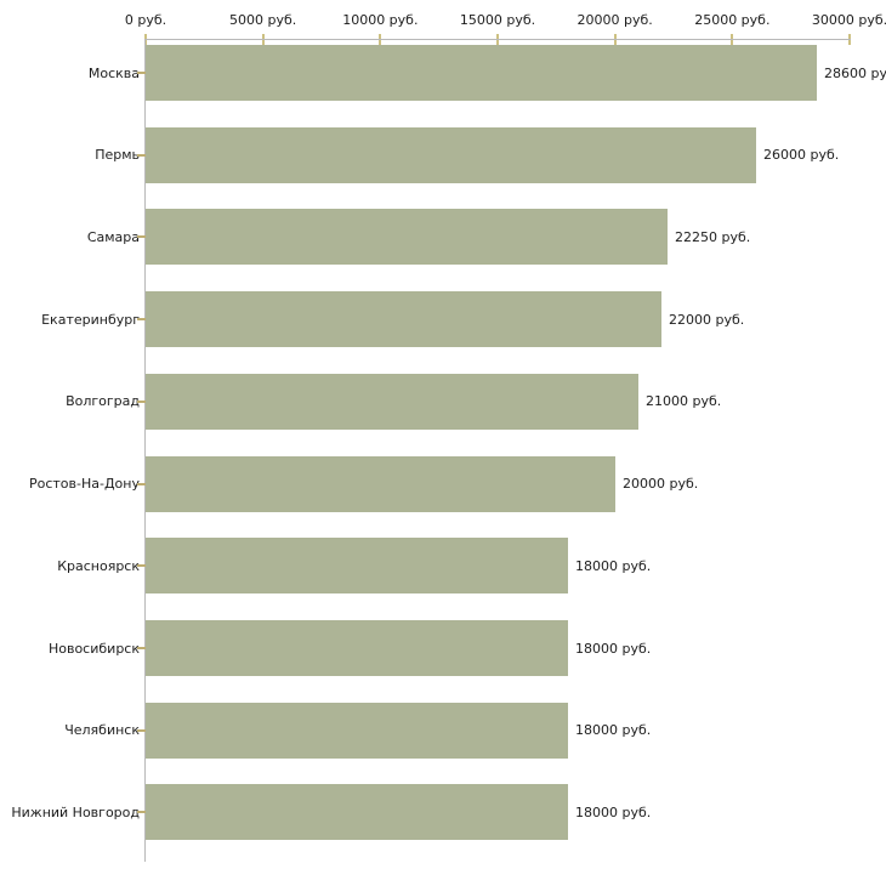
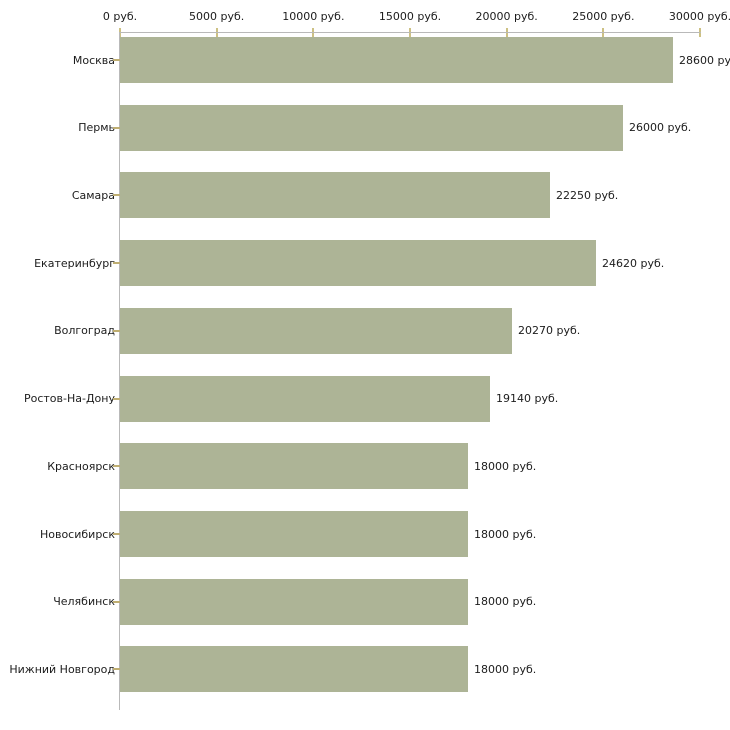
Екатеринбург: 22000 -> 24620
Волгоград: 21000 -> 20270
Ростов-На-Дону: 20000 -> 19140
